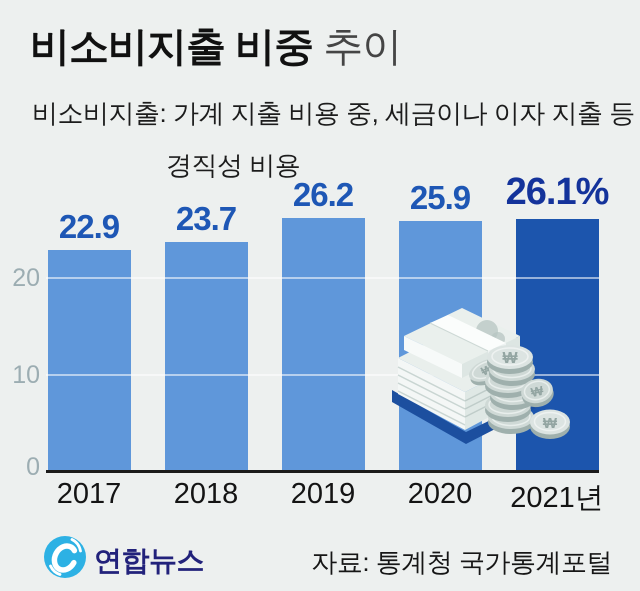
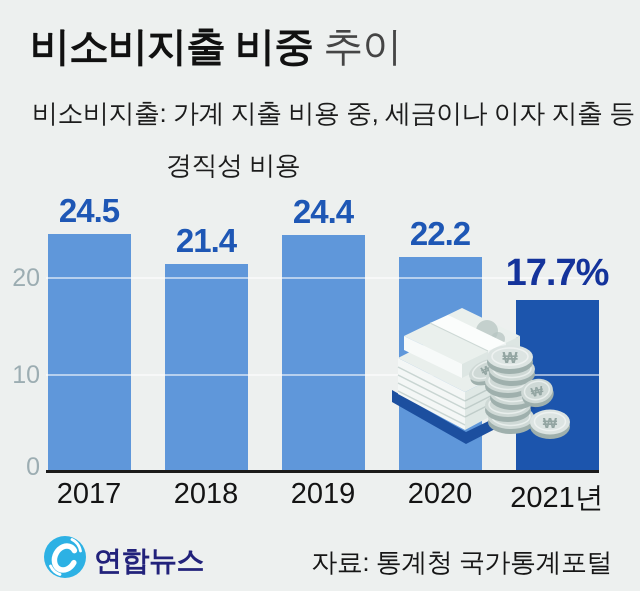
2017: 22.9 -> 24.5
2018: 23.7 -> 21.4
2019: 26.2 -> 24.4
2020: 25.9 -> 22.2
2021년: 26.1% -> 17.7%
